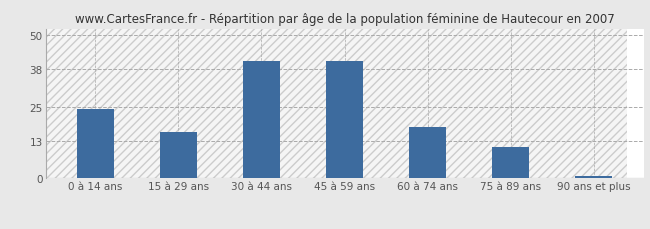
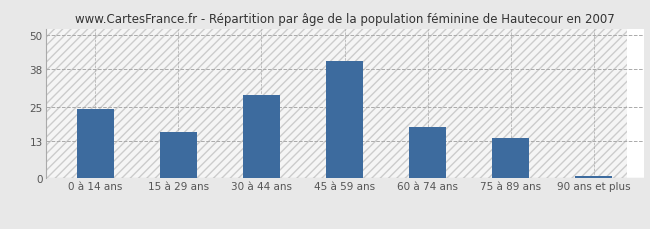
30 à 44 ans: 41 -> 29
75 à 89 ans: 11 -> 14
